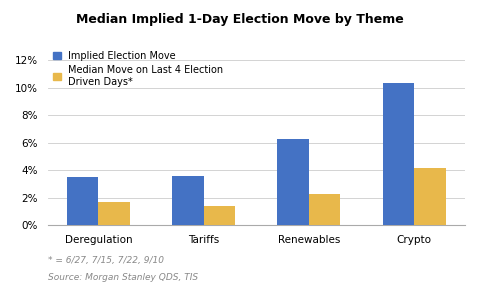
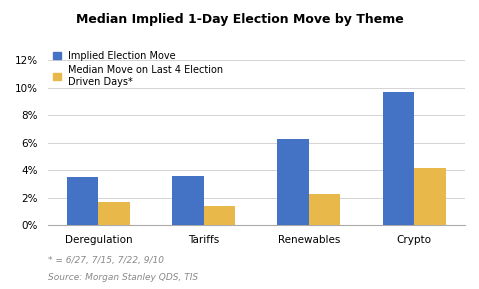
Implied Election Move/Crypto: 10.3% -> 9.7%
